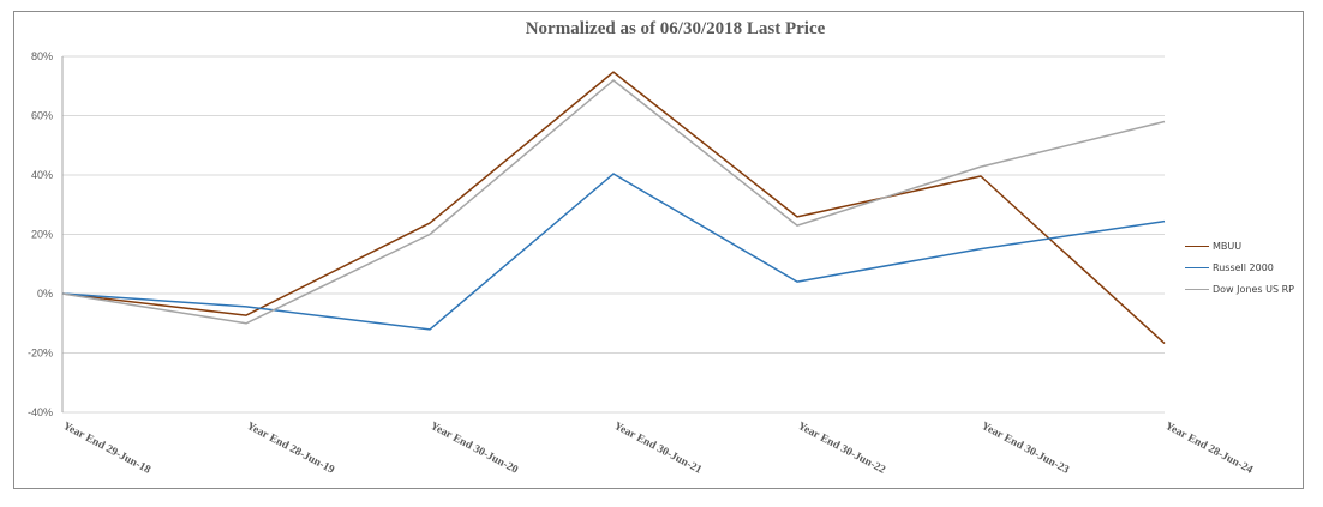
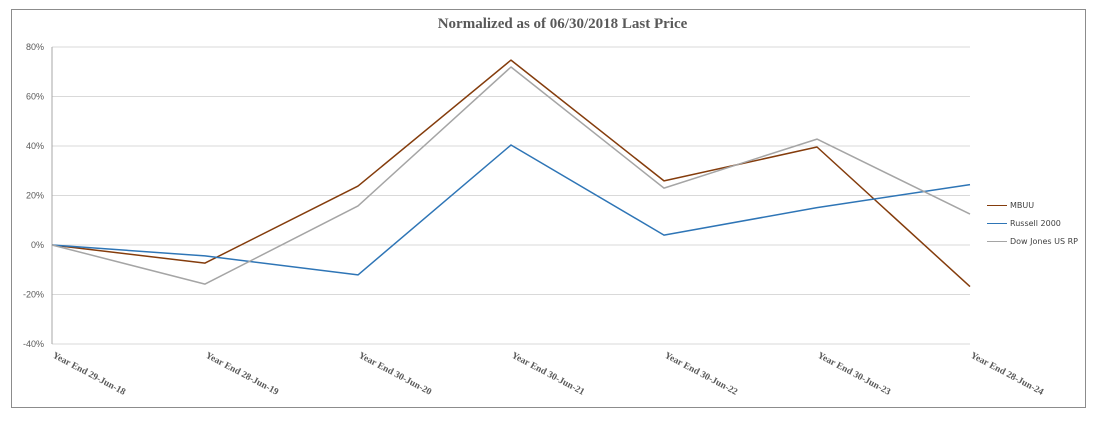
Dow Jones US RP/Year End 28-Jun-19: -10% -> -16%
Dow Jones US RP/Year End 30-Jun-20: 20% -> 16%
Dow Jones US RP/Year End 28-Jun-24: 58% -> 12%
